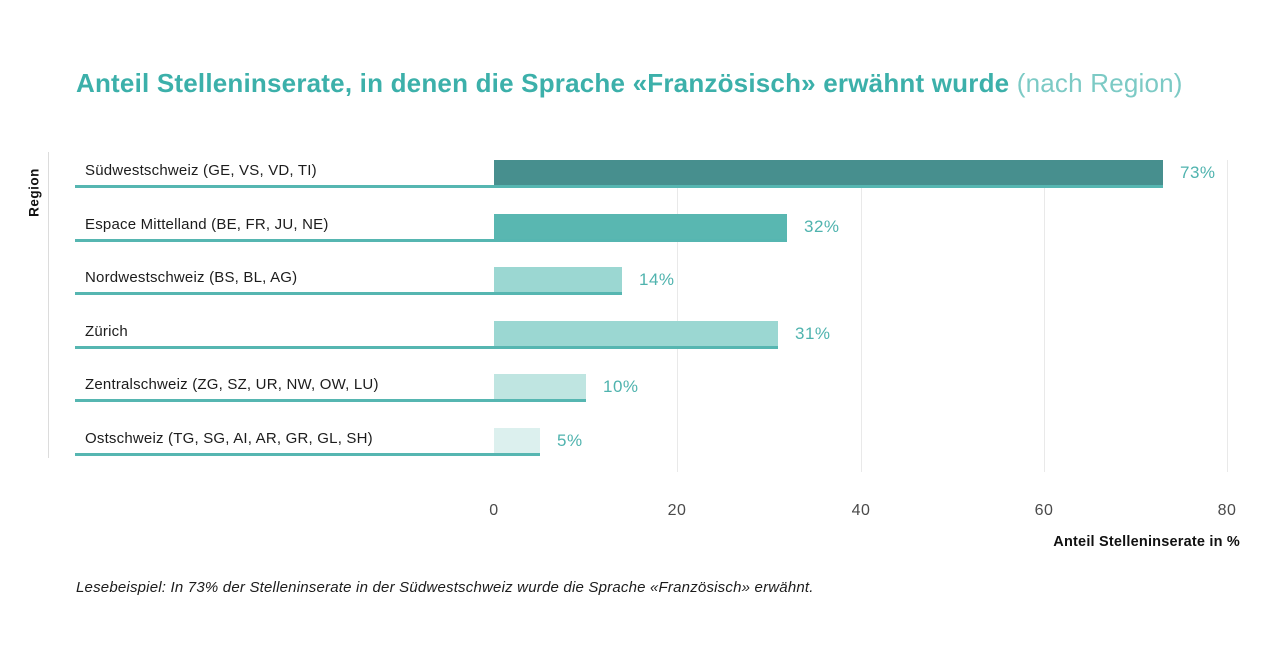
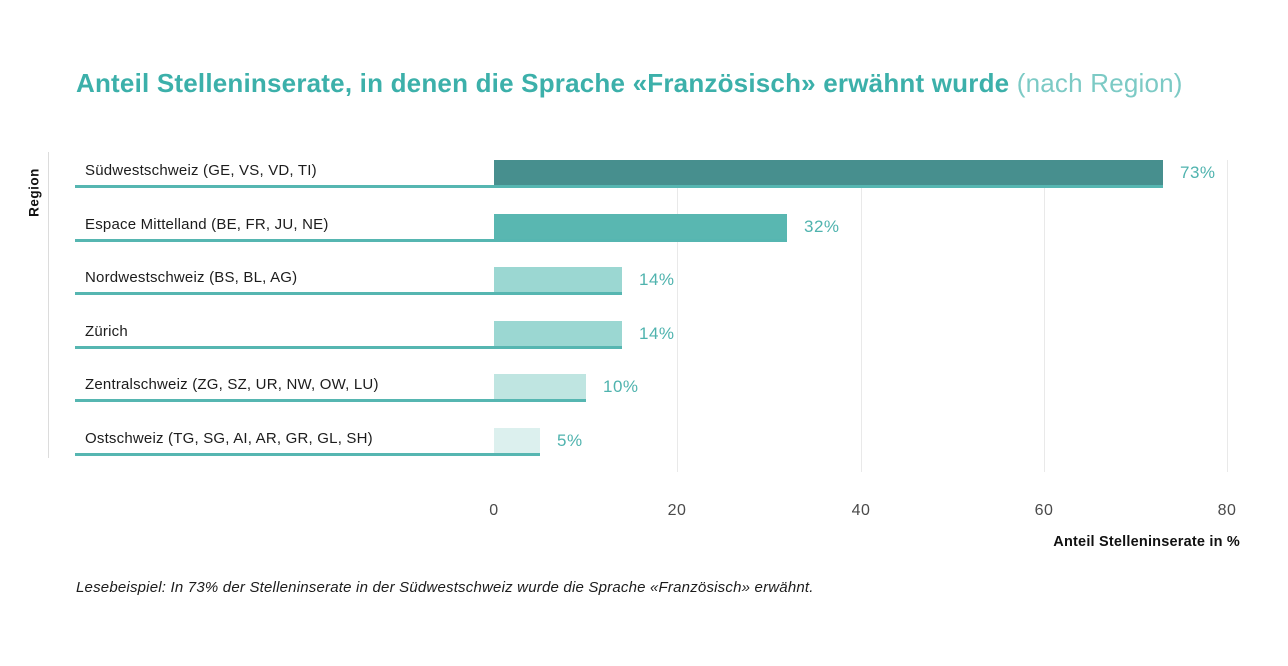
Zürich: 31% -> 14%
